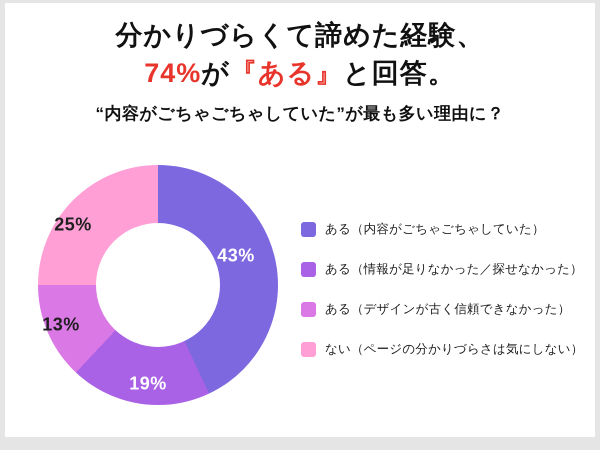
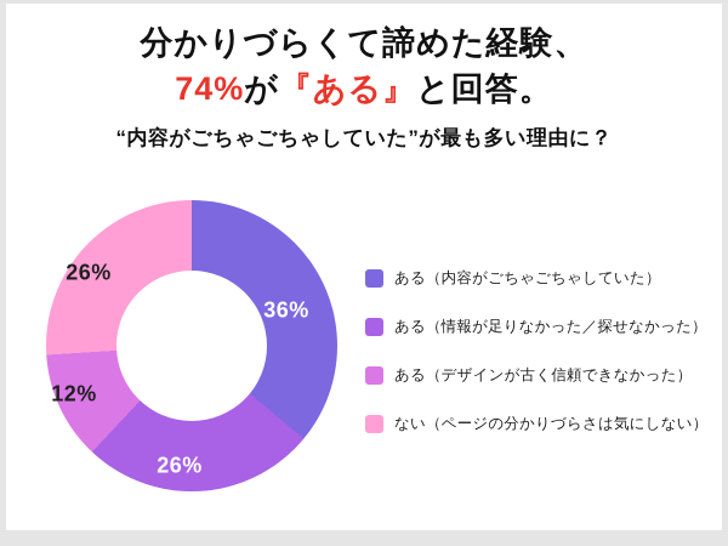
ある（内容がごちゃごちゃしていた）: 43% -> 36%
ある（情報が足りなかった／探せなかった）: 19% -> 26%
ある（デザインが古く信頼できなかった）: 13% -> 12%
ない（ページの分かりづらさは気にしない）: 25% -> 26%
